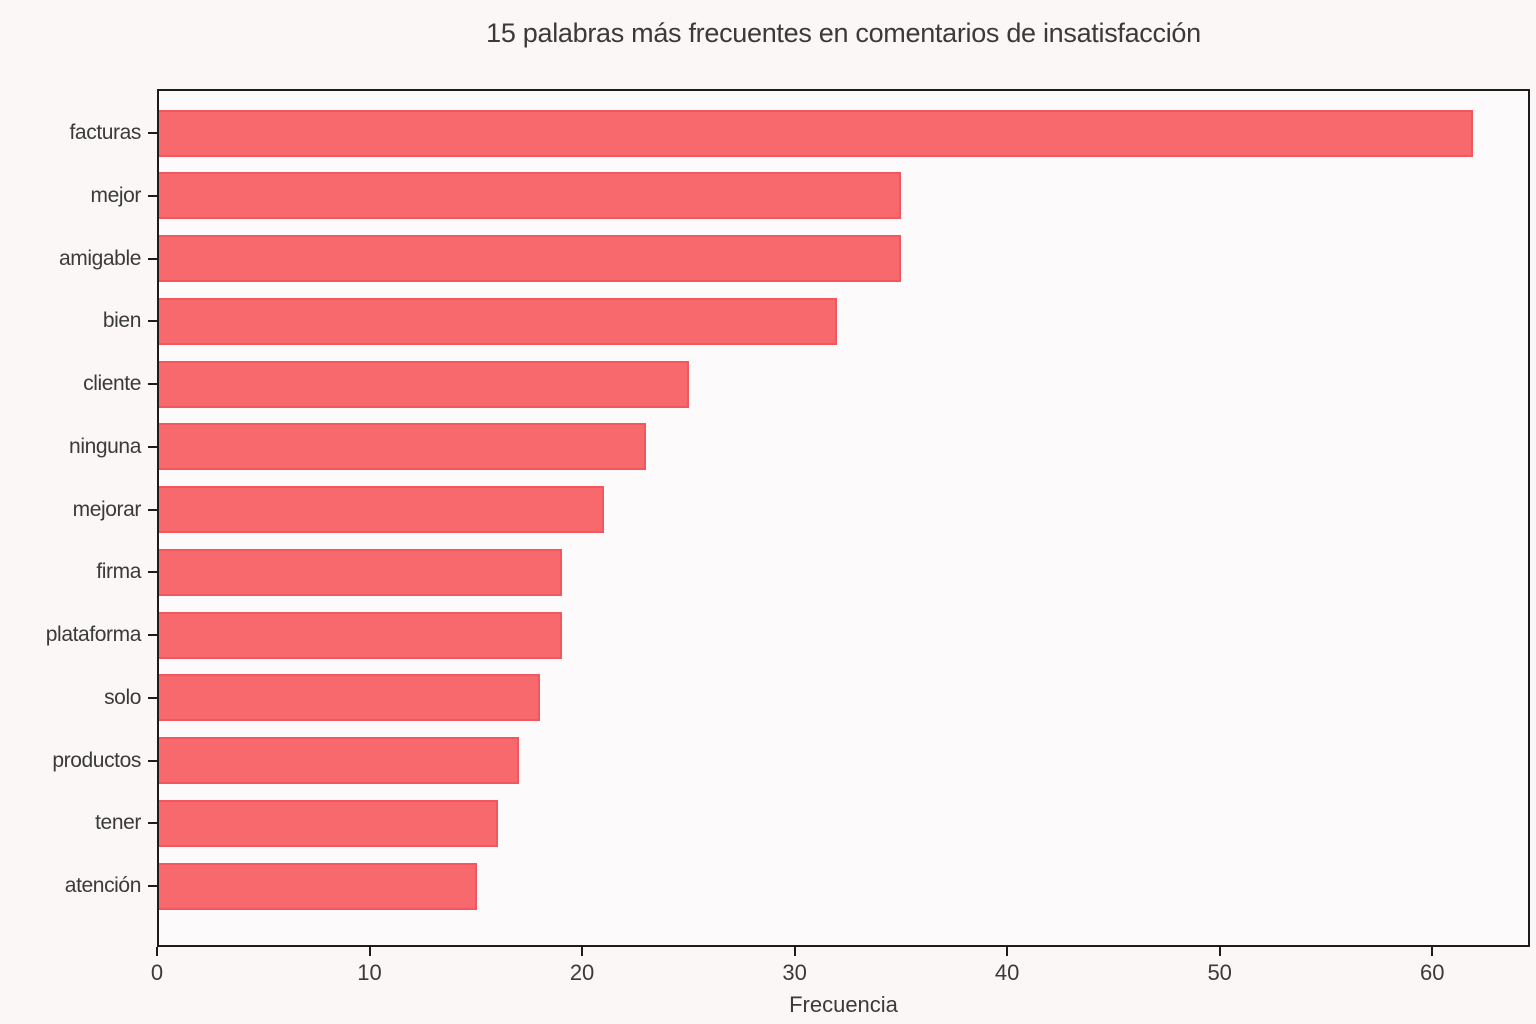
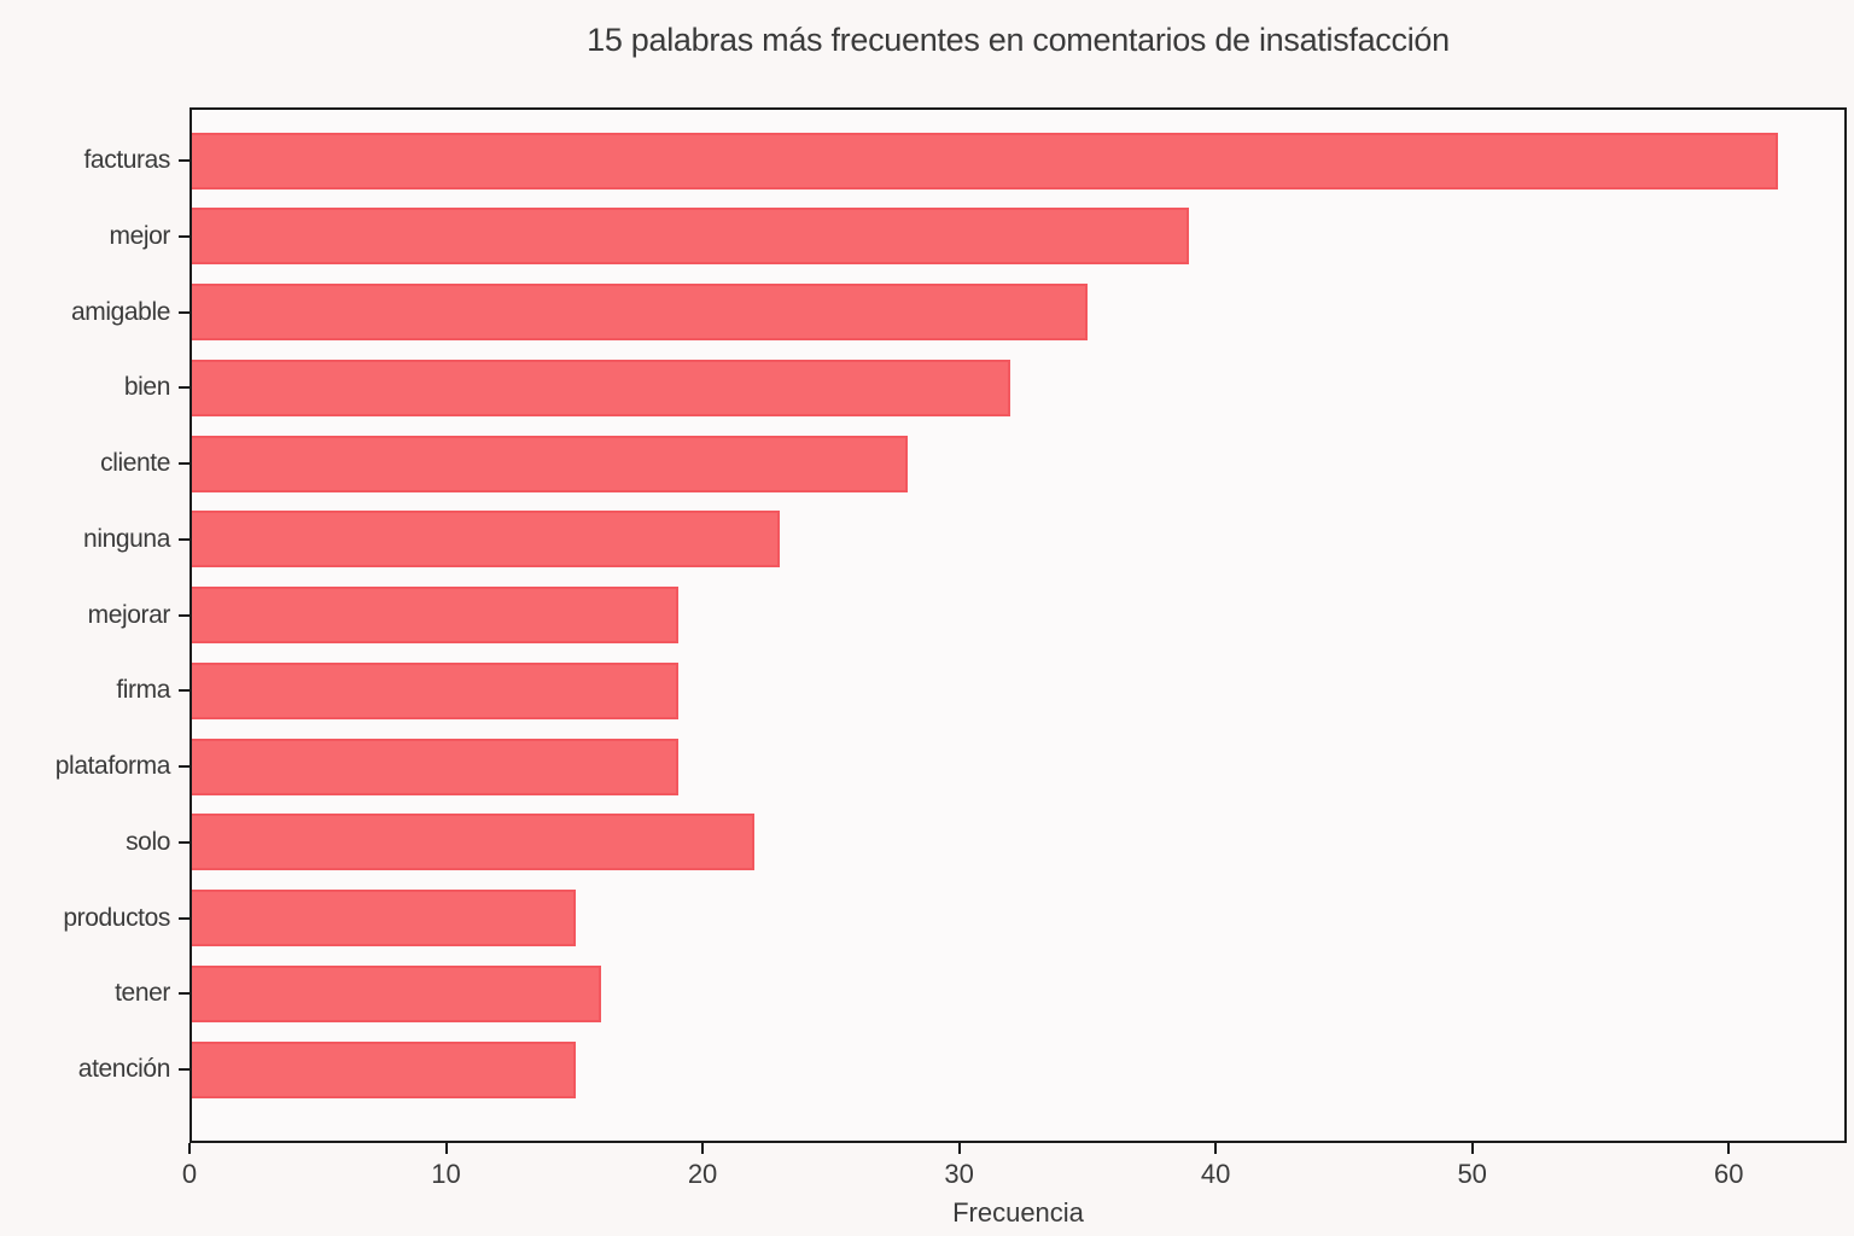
mejor: 35 -> 39
cliente: 25 -> 28
mejorar: 21 -> 19
solo: 18 -> 22
productos: 17 -> 15
